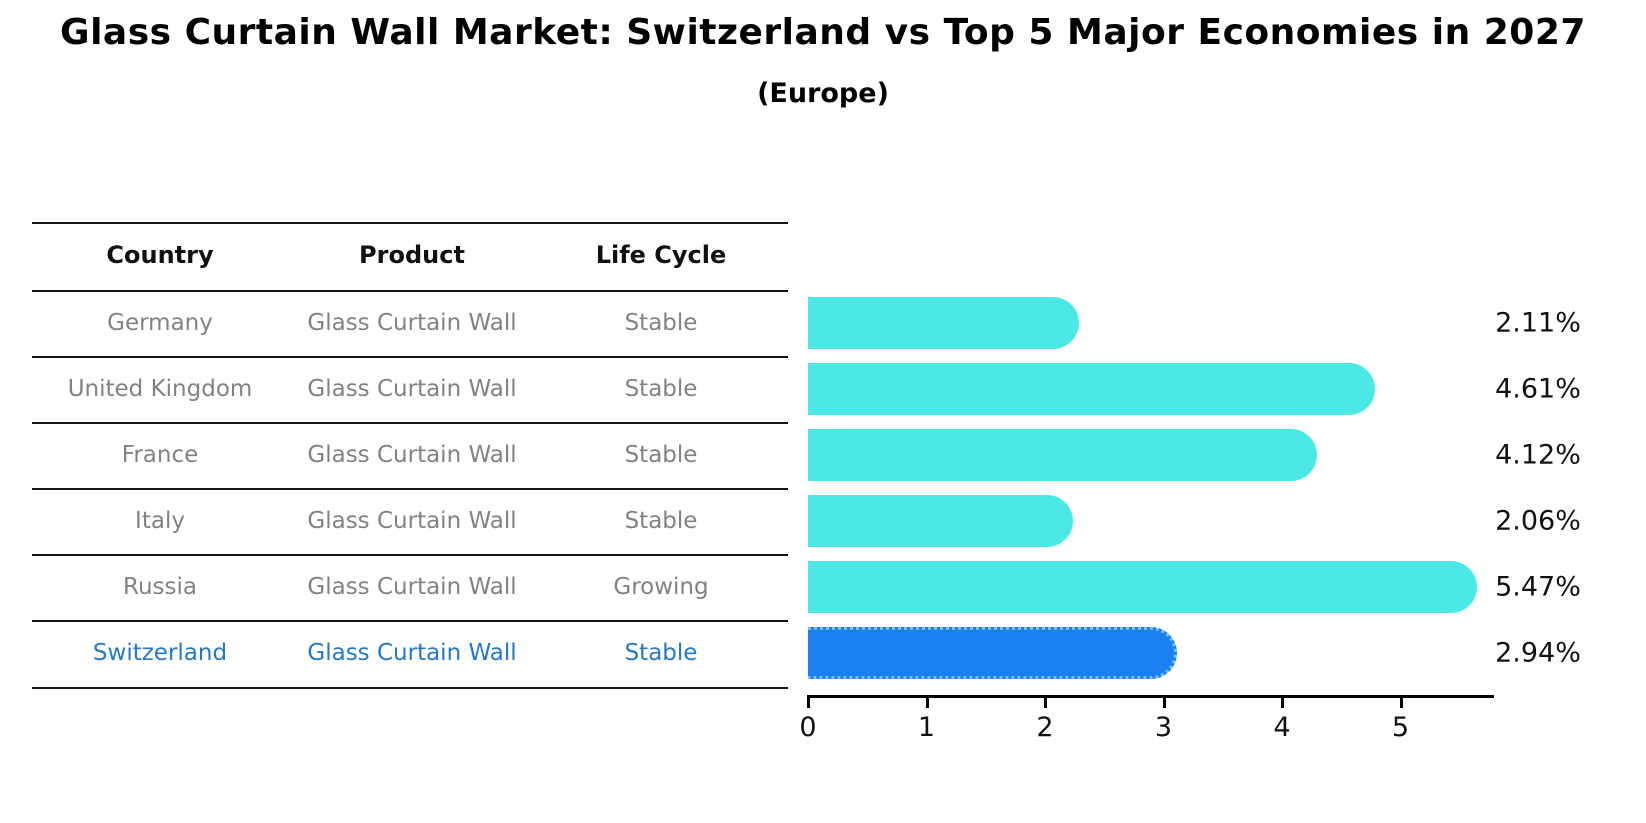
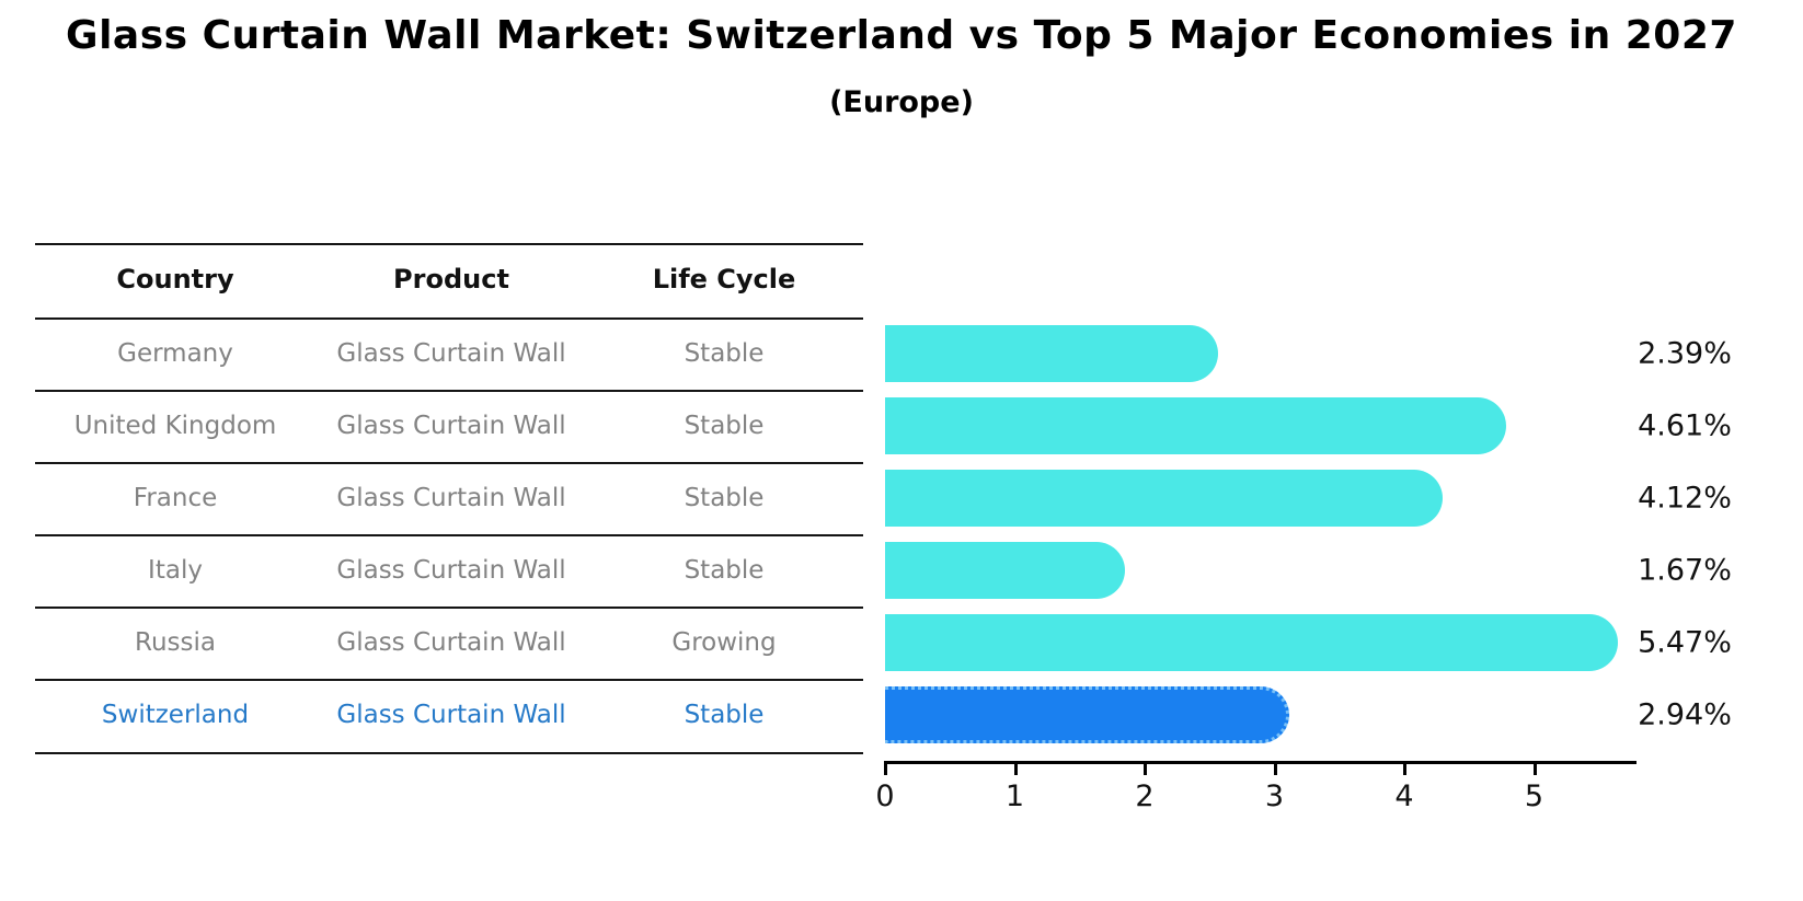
Germany: 2.11% -> 2.39%
Italy: 2.06% -> 1.67%
